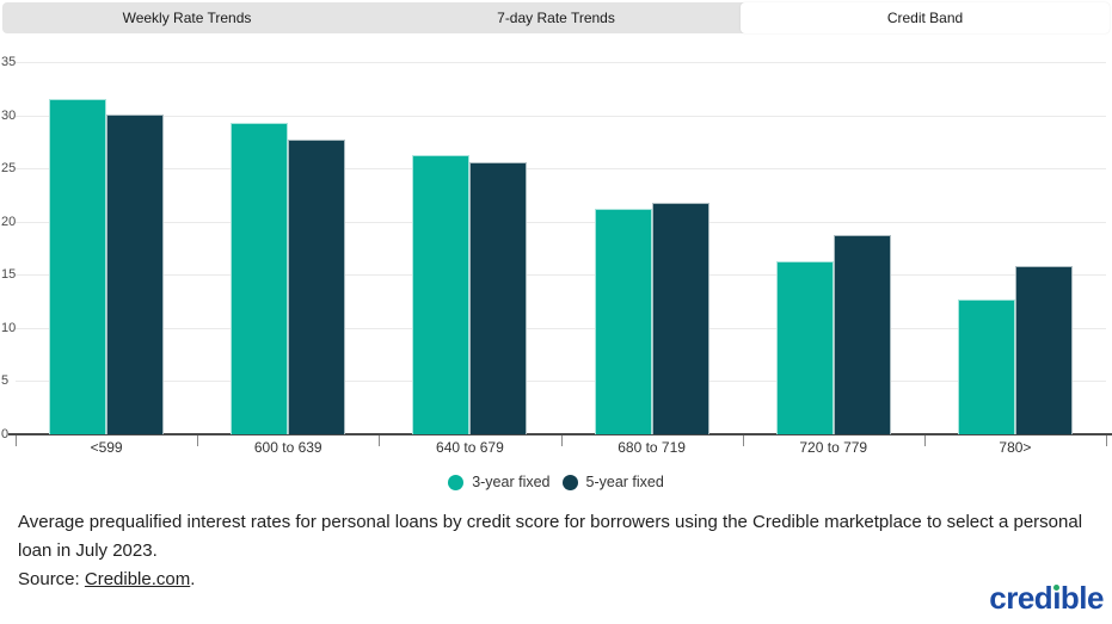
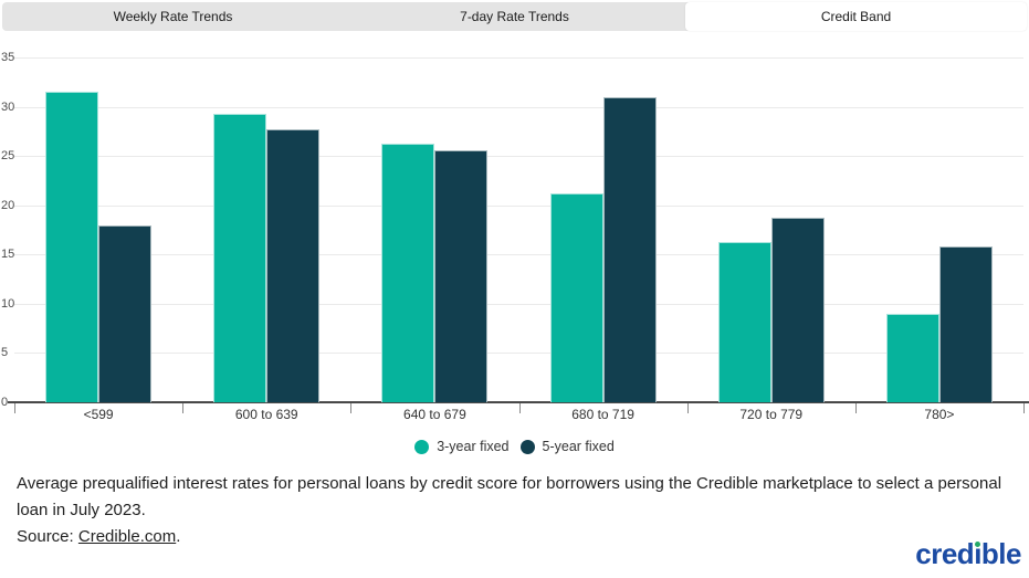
5-year fixed/<599: 30 -> 18
5-year fixed/680 to 719: 22 -> 31
3-year fixed/780>: 13 -> 9
